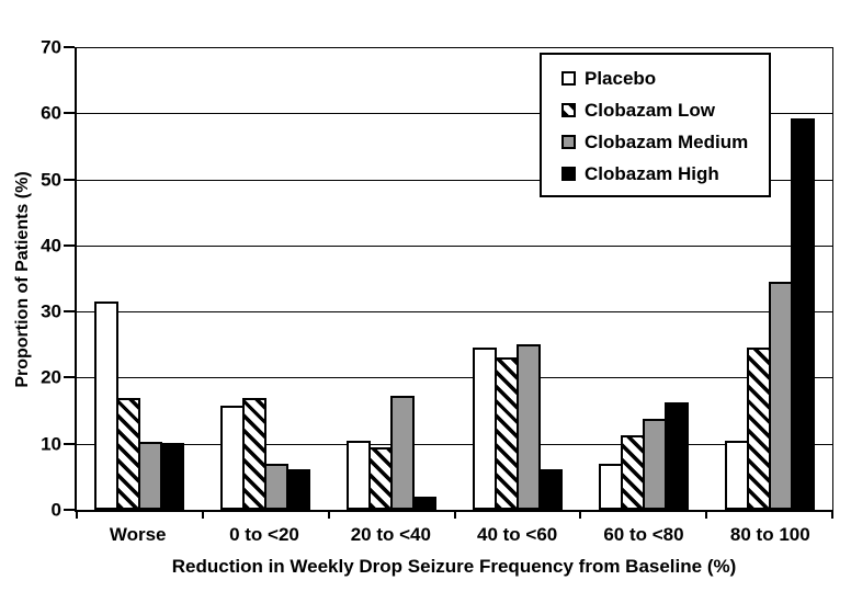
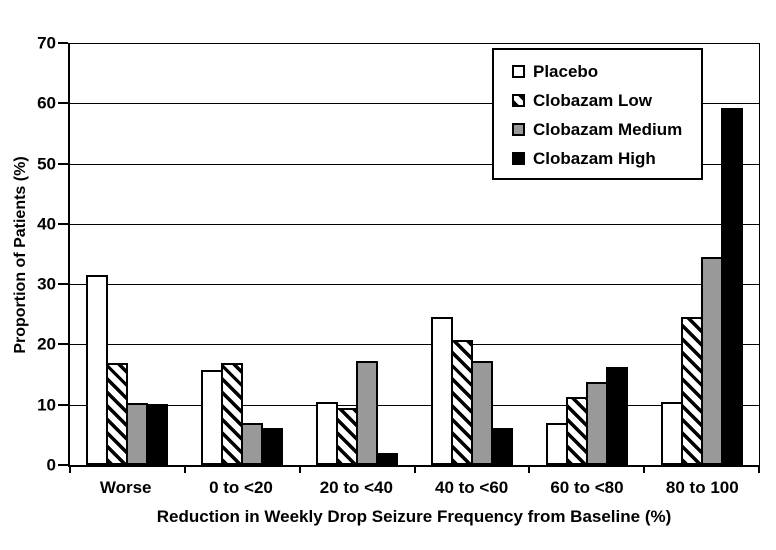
Clobazam Low/40 to <60: 23 -> 21
Clobazam Medium/40 to <60: 25 -> 17
